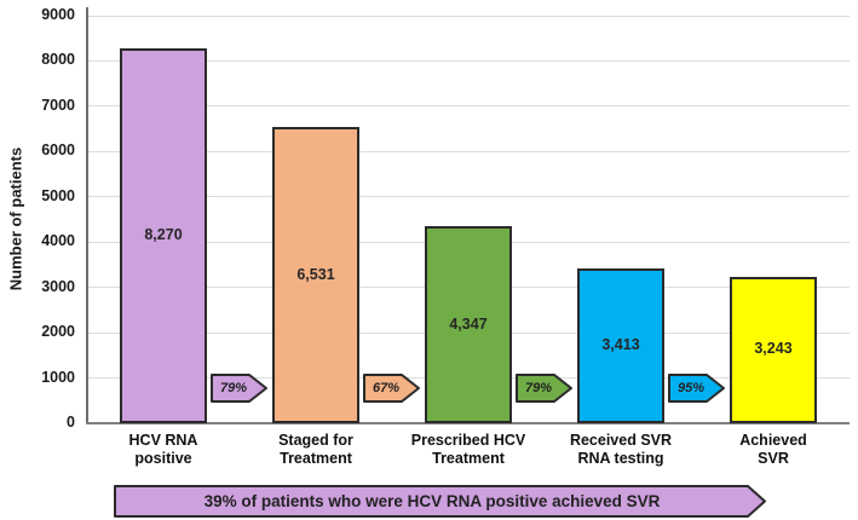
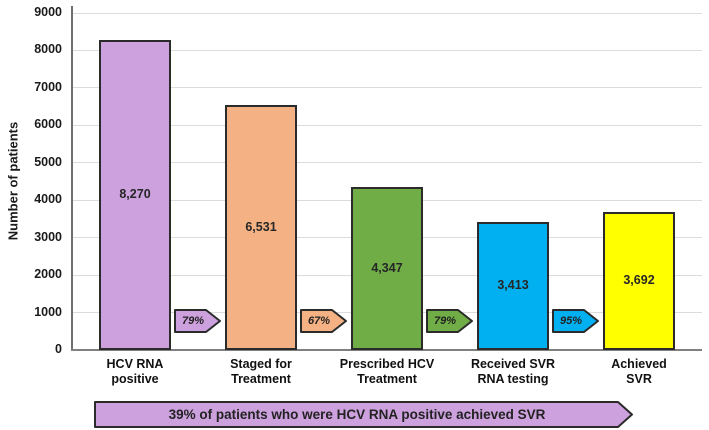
Achieved SVR: 3,243 -> 3,692
